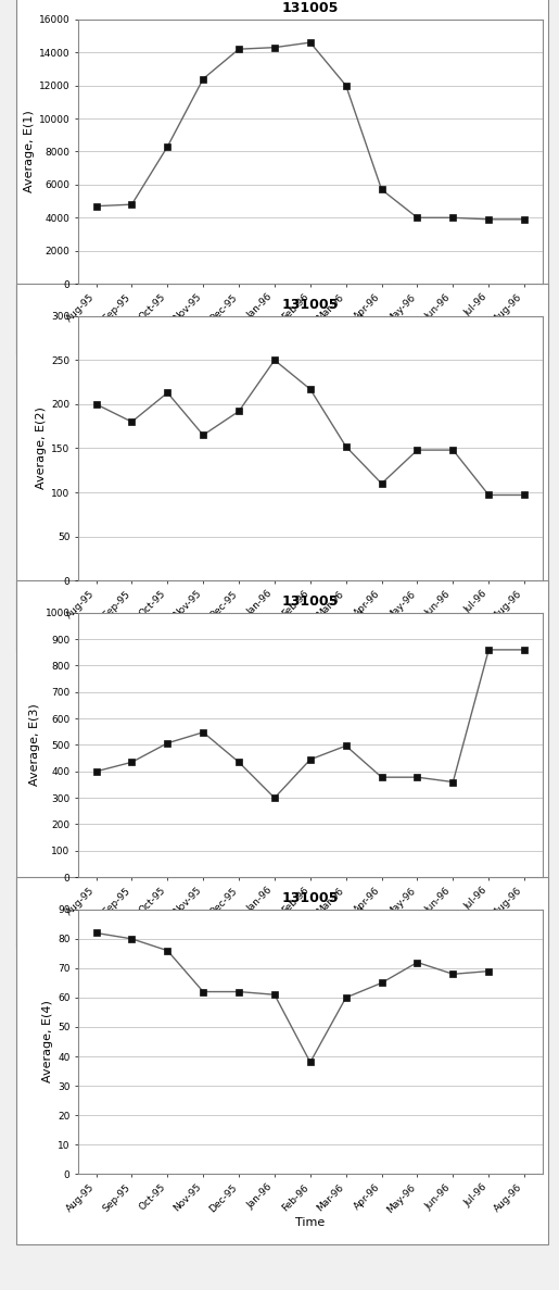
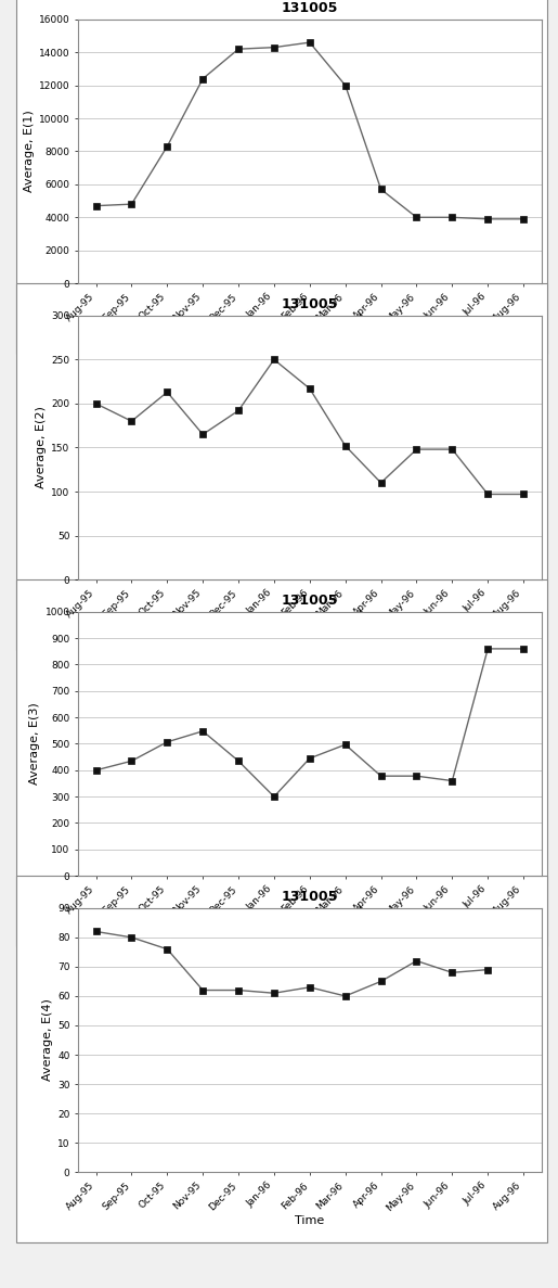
Feb-96: 38 -> 63
